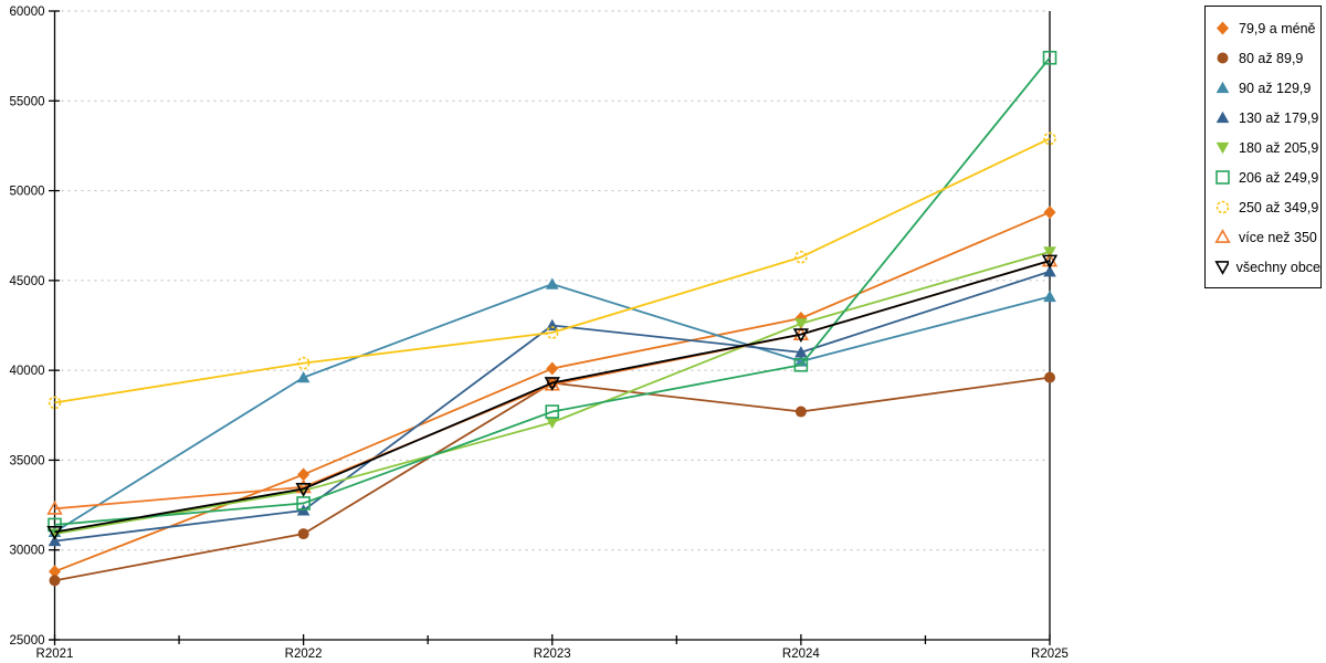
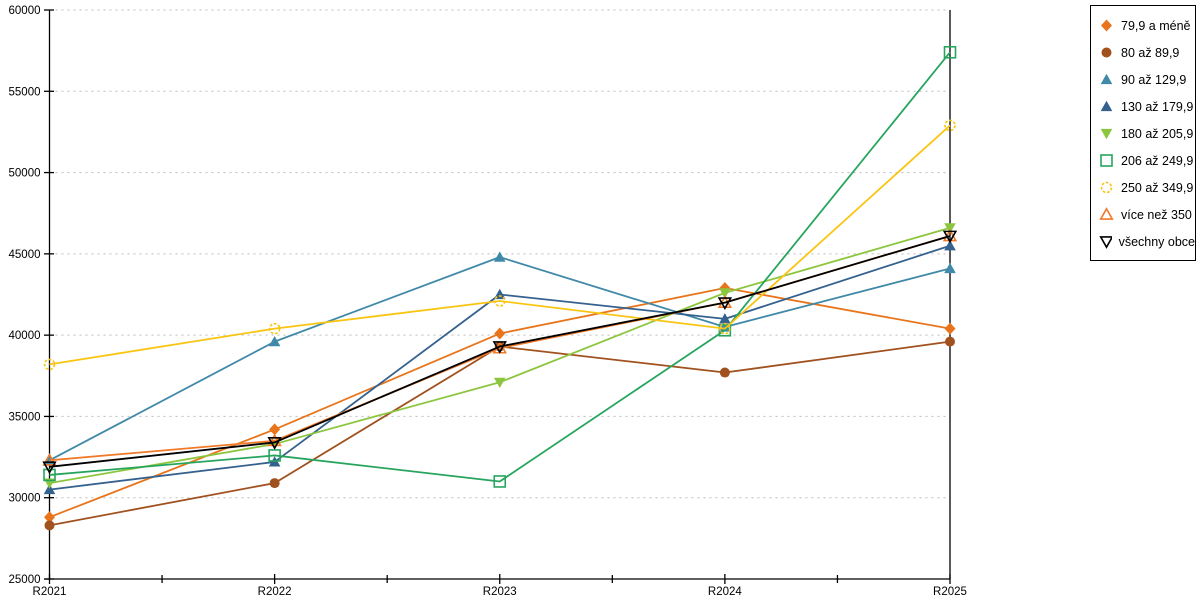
90 až 129,9/R2021: 31000 -> 32300
všechny obce/R2021: 31000 -> 31900
206 až 249,9/R2023: 37700 -> 31000
250 až 349,9/R2024: 46300 -> 40400
79,9 a méně/R2025: 48800 -> 40400
